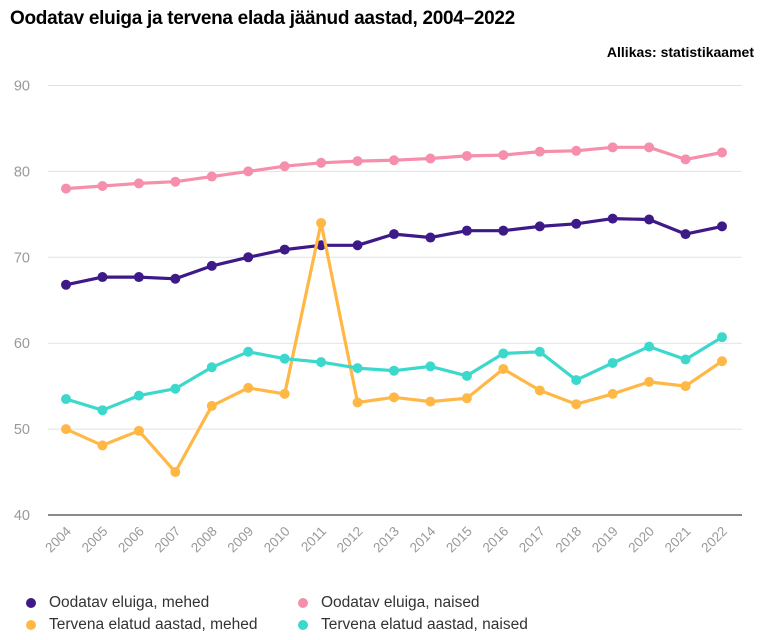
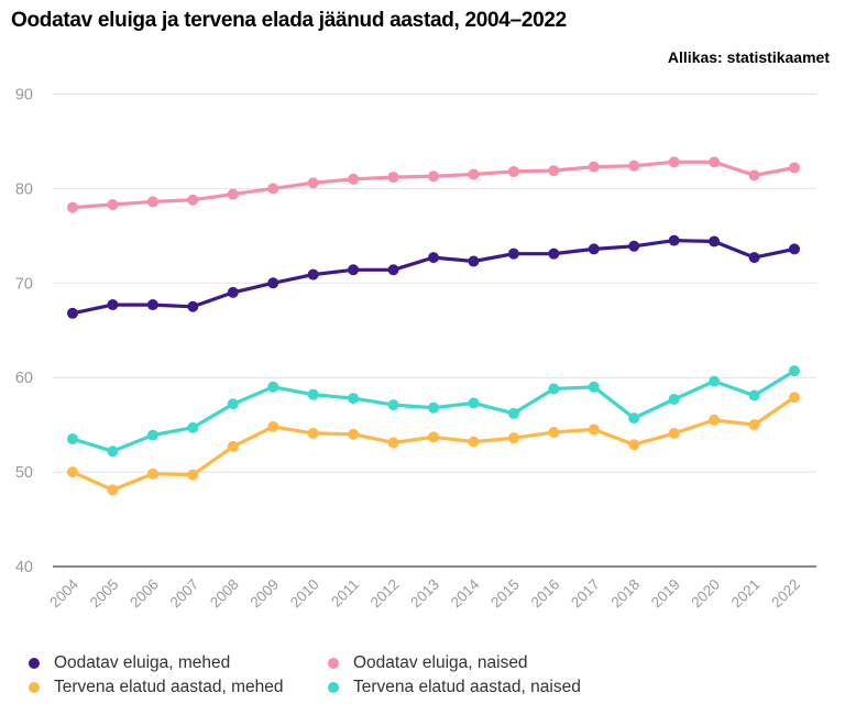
Tervena elatud aastad, mehed/2007: 45 -> 50
Tervena elatud aastad, mehed/2011: 74 -> 54
Tervena elatud aastad, mehed/2016: 57 -> 54
